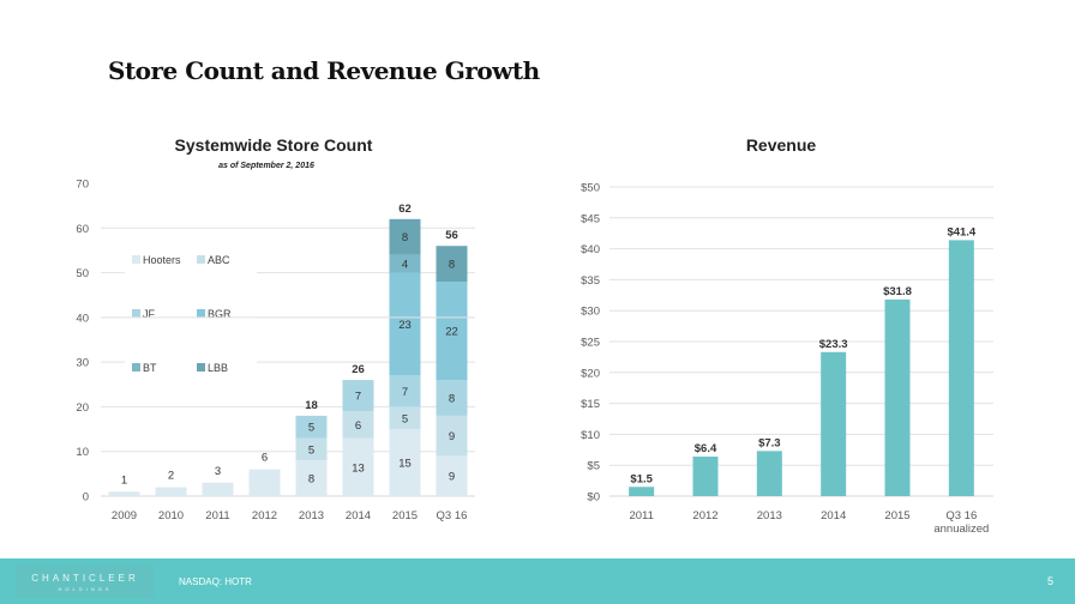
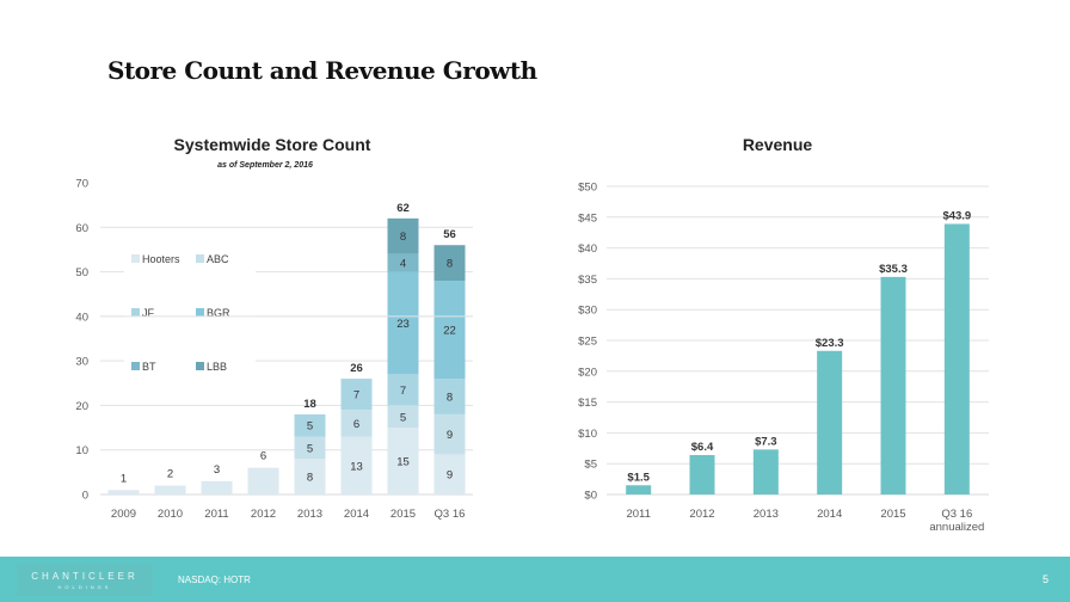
Revenue/2015: $31.8 -> $35.3
Revenue/Q3 16 annualized: $41.4 -> $43.9
